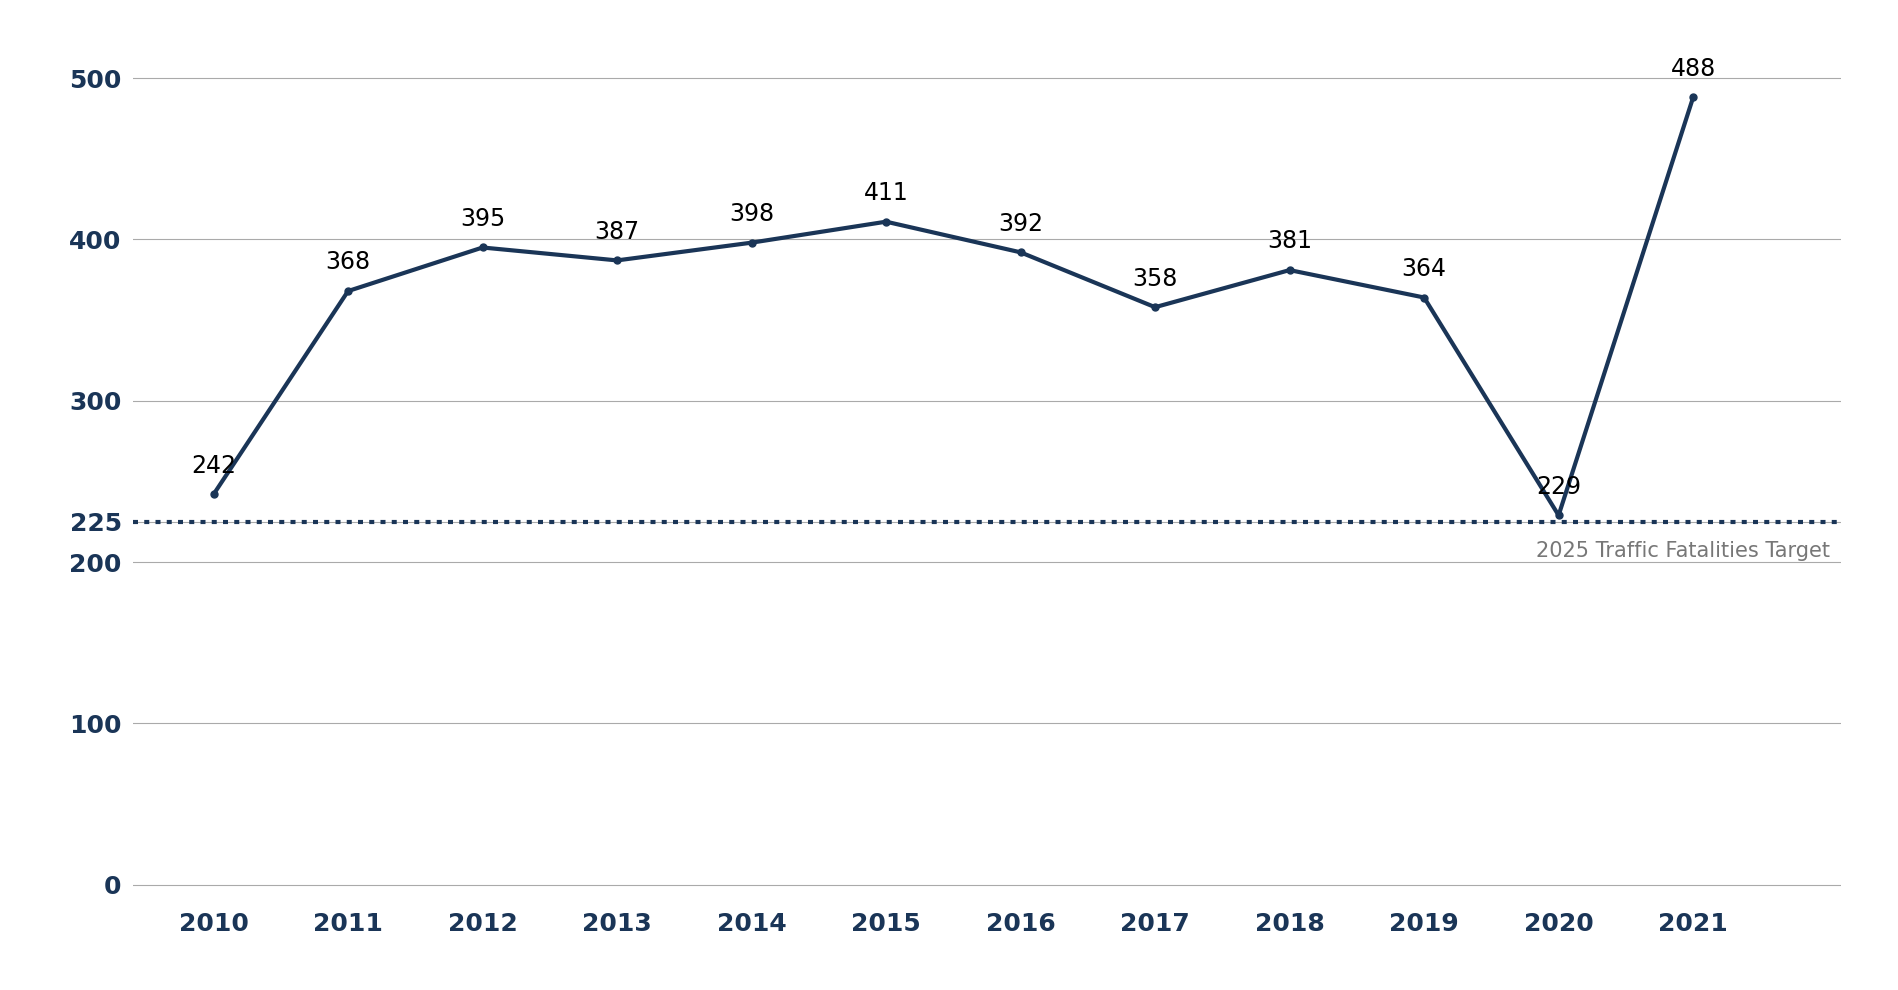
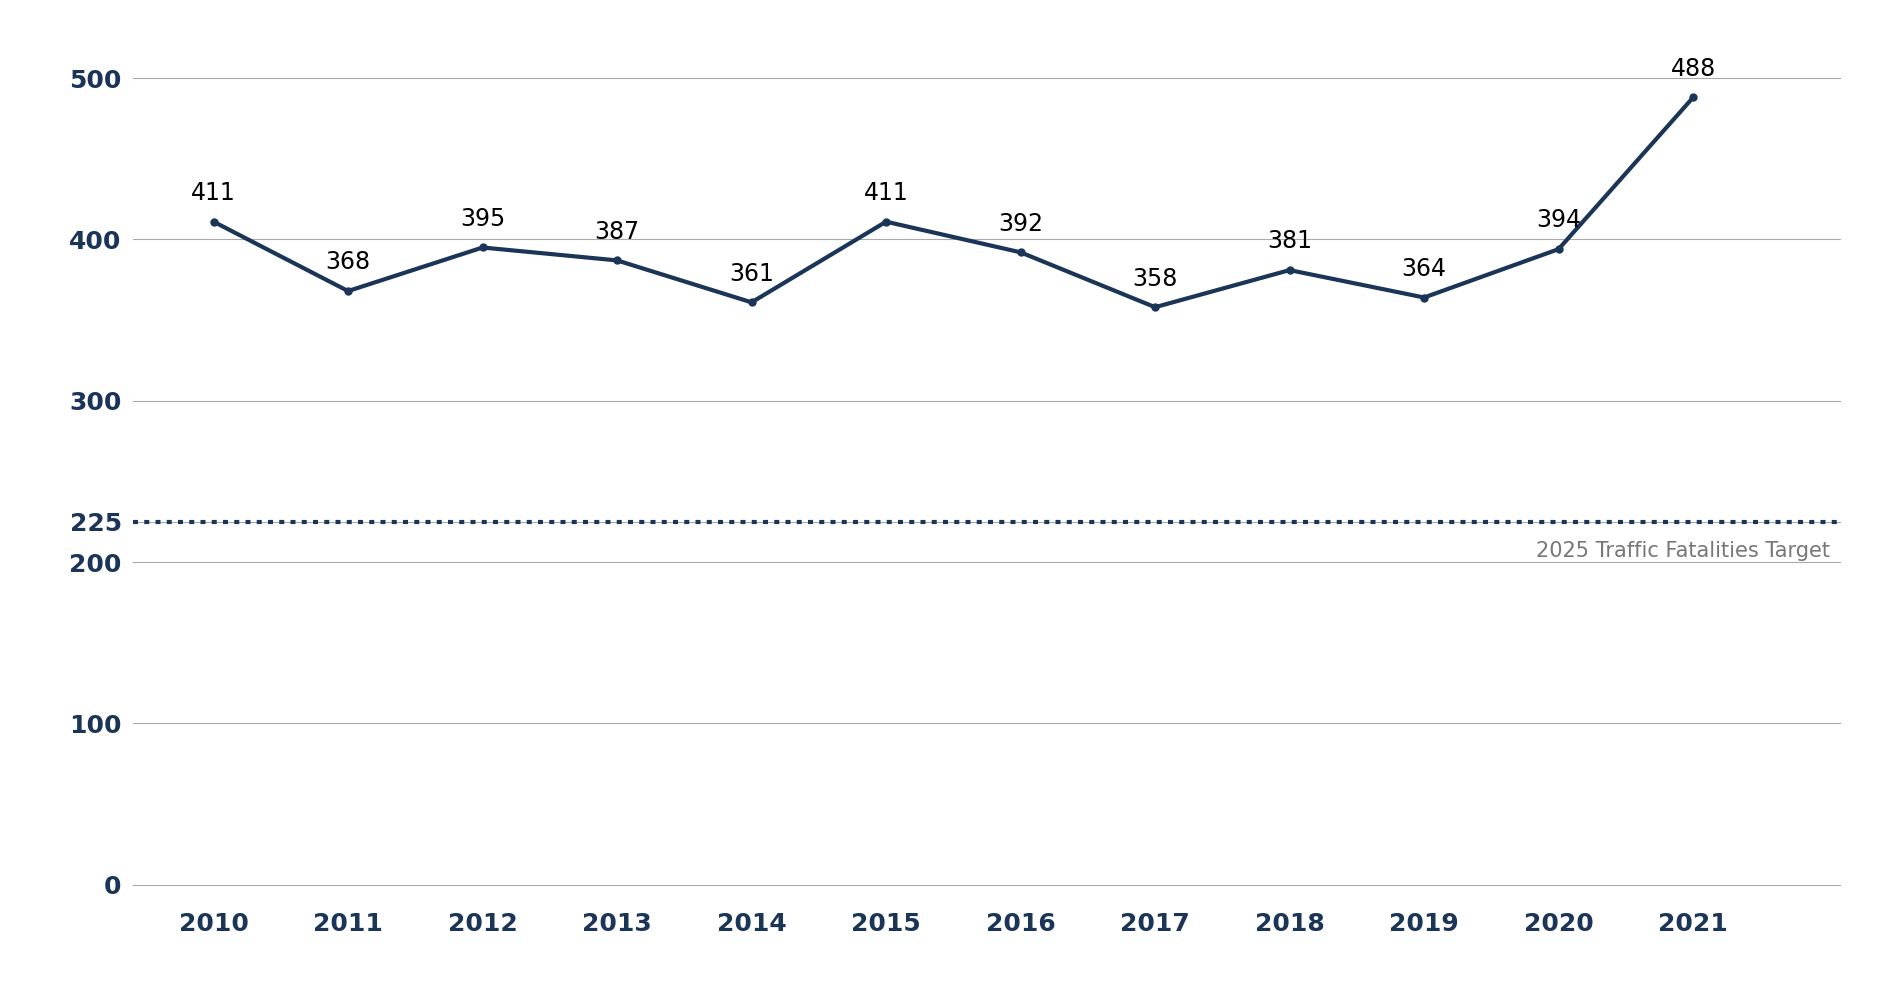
2010: 242 -> 411
2014: 398 -> 361
2020: 229 -> 394
